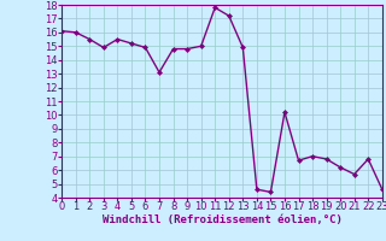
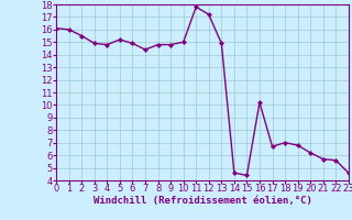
4: 15.5 -> 14.8
7: 13.1 -> 14.4
22: 6.8 -> 5.6
